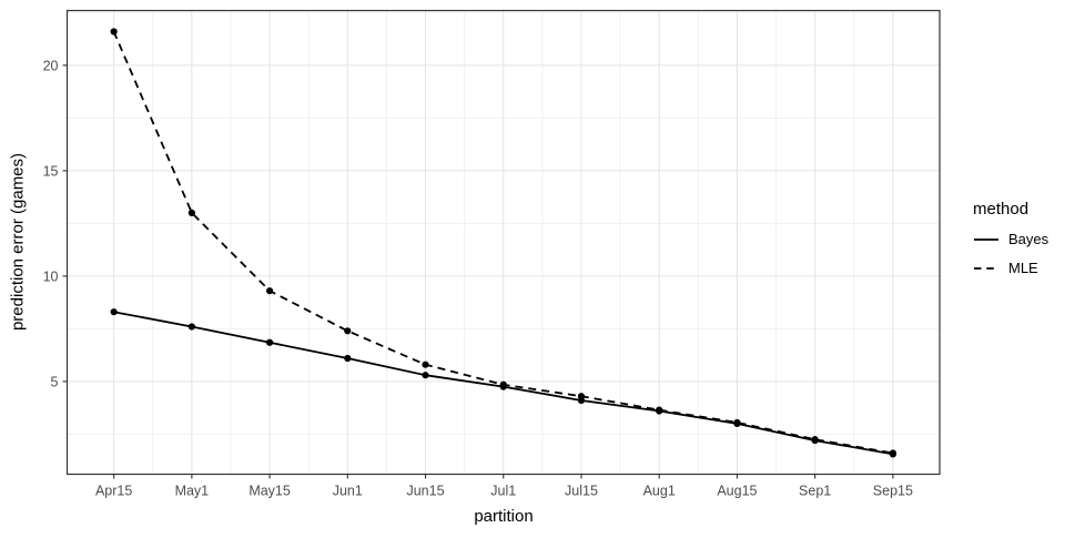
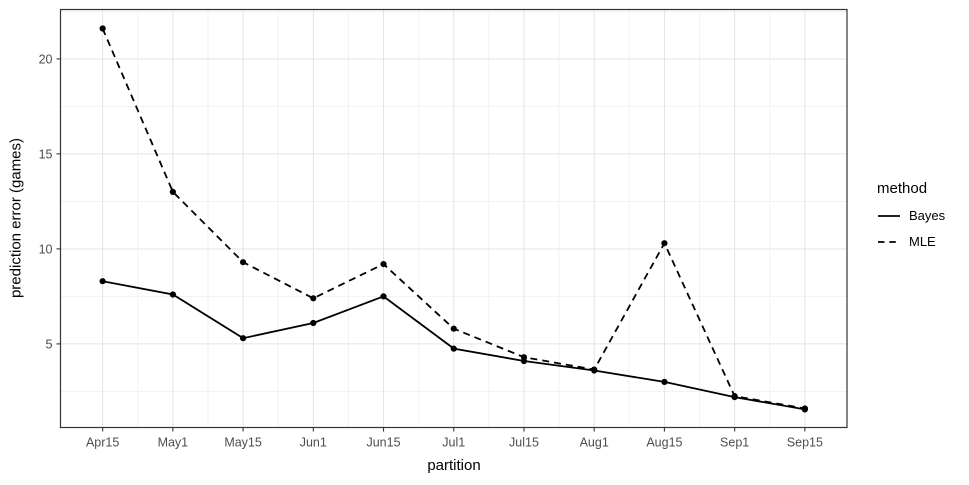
Bayes/May15: 6.8 -> 5.3
Bayes/Jun15: 5.3 -> 7.5
MLE/Jun15: 5.8 -> 9.2
MLE/Jul1: 4.8 -> 5.8
MLE/Aug15: 3.0 -> 10.3
